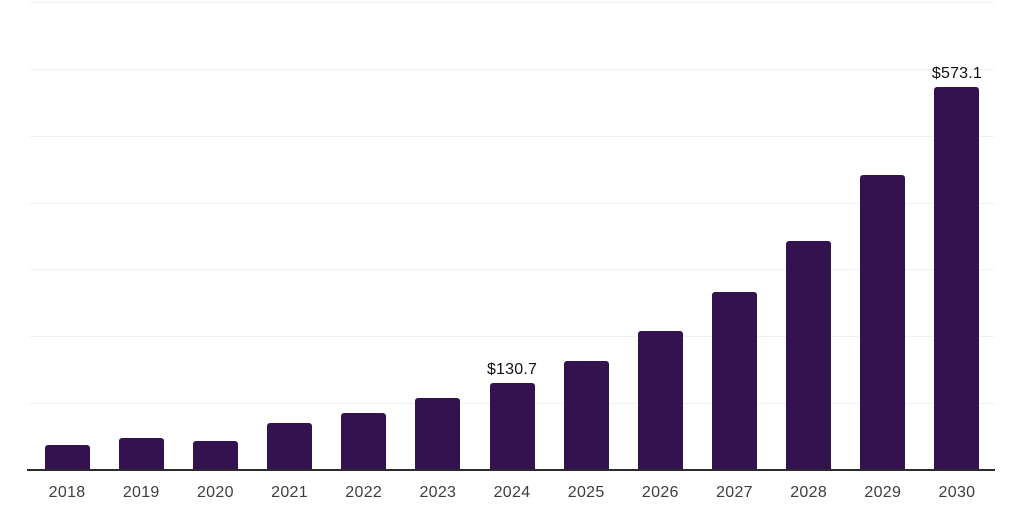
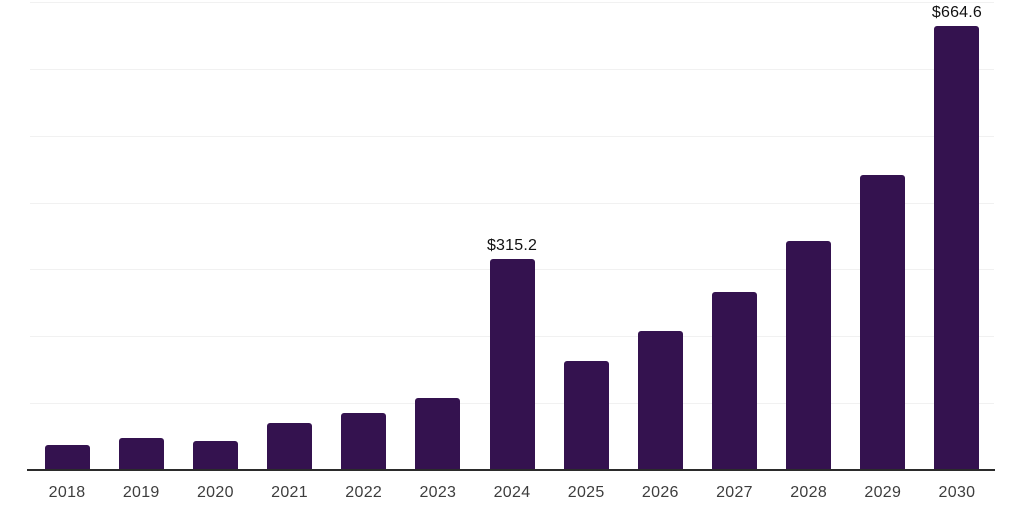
2024: $130.7 -> $315.2
2030: $573.1 -> $664.6
